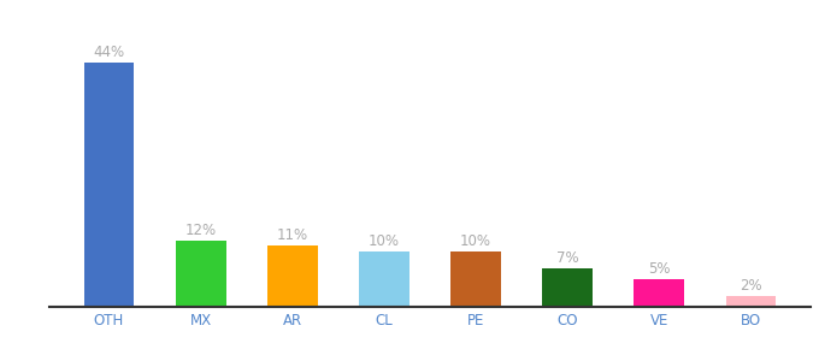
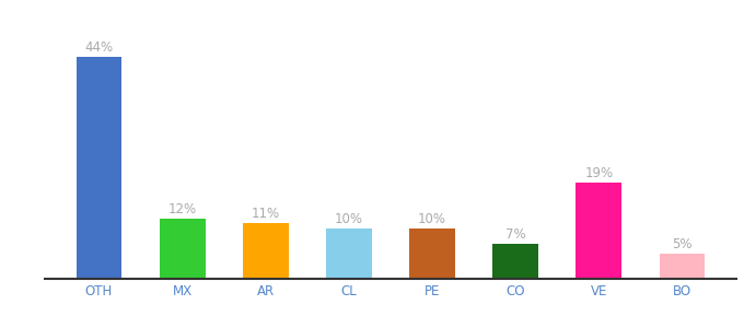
VE: 5% -> 19%
BO: 2% -> 5%
